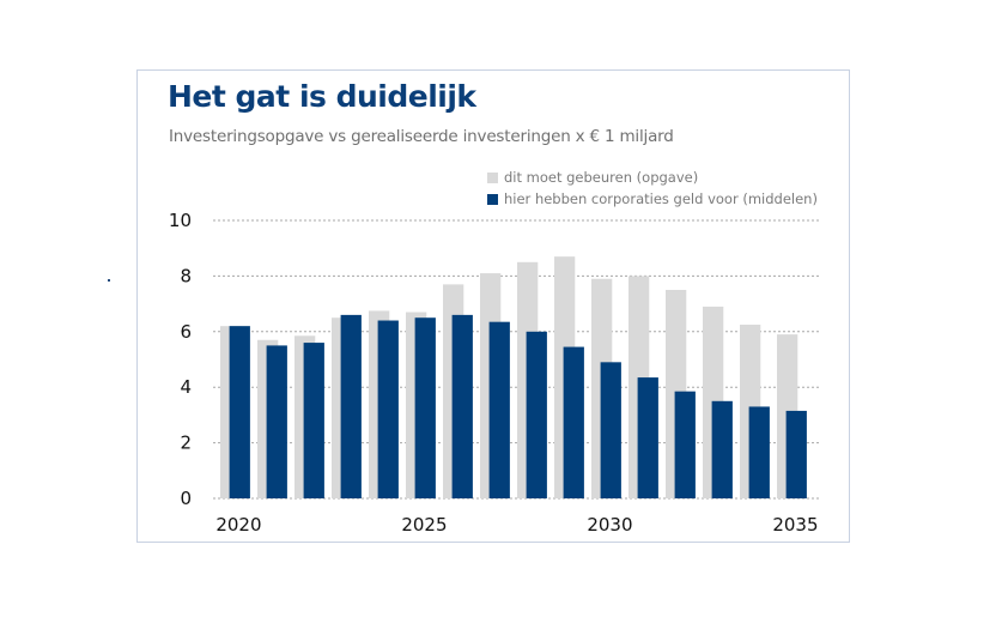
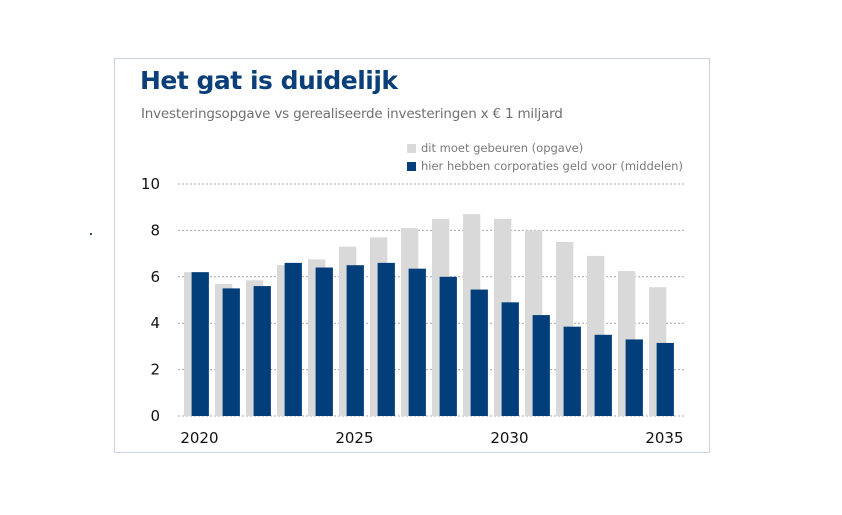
dit moet gebeuren (opgave)/2025: 6.7 -> 7.3
dit moet gebeuren (opgave)/2030: 7.9 -> 8.5
dit moet gebeuren (opgave)/2035: 5.9 -> 5.5
